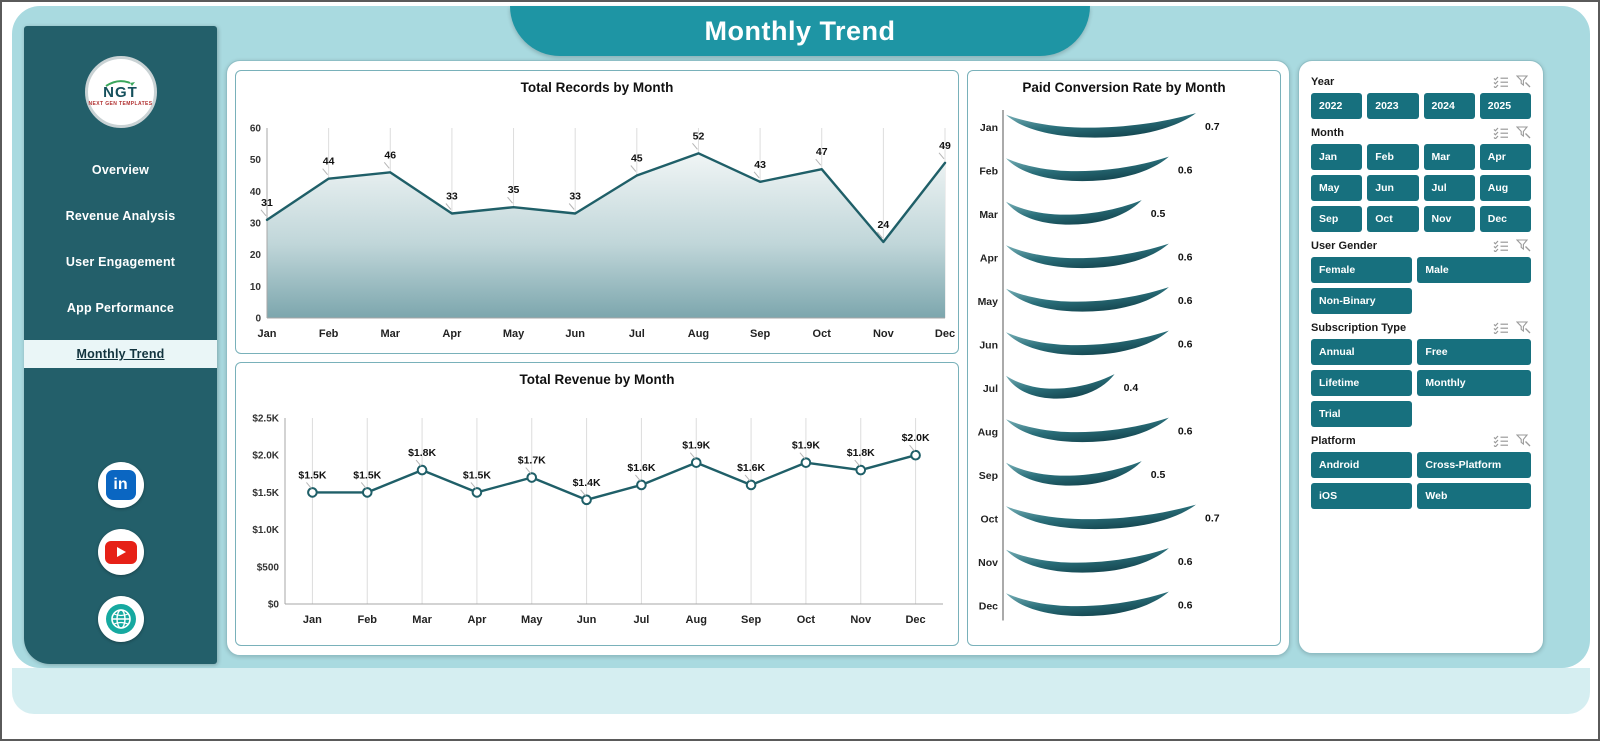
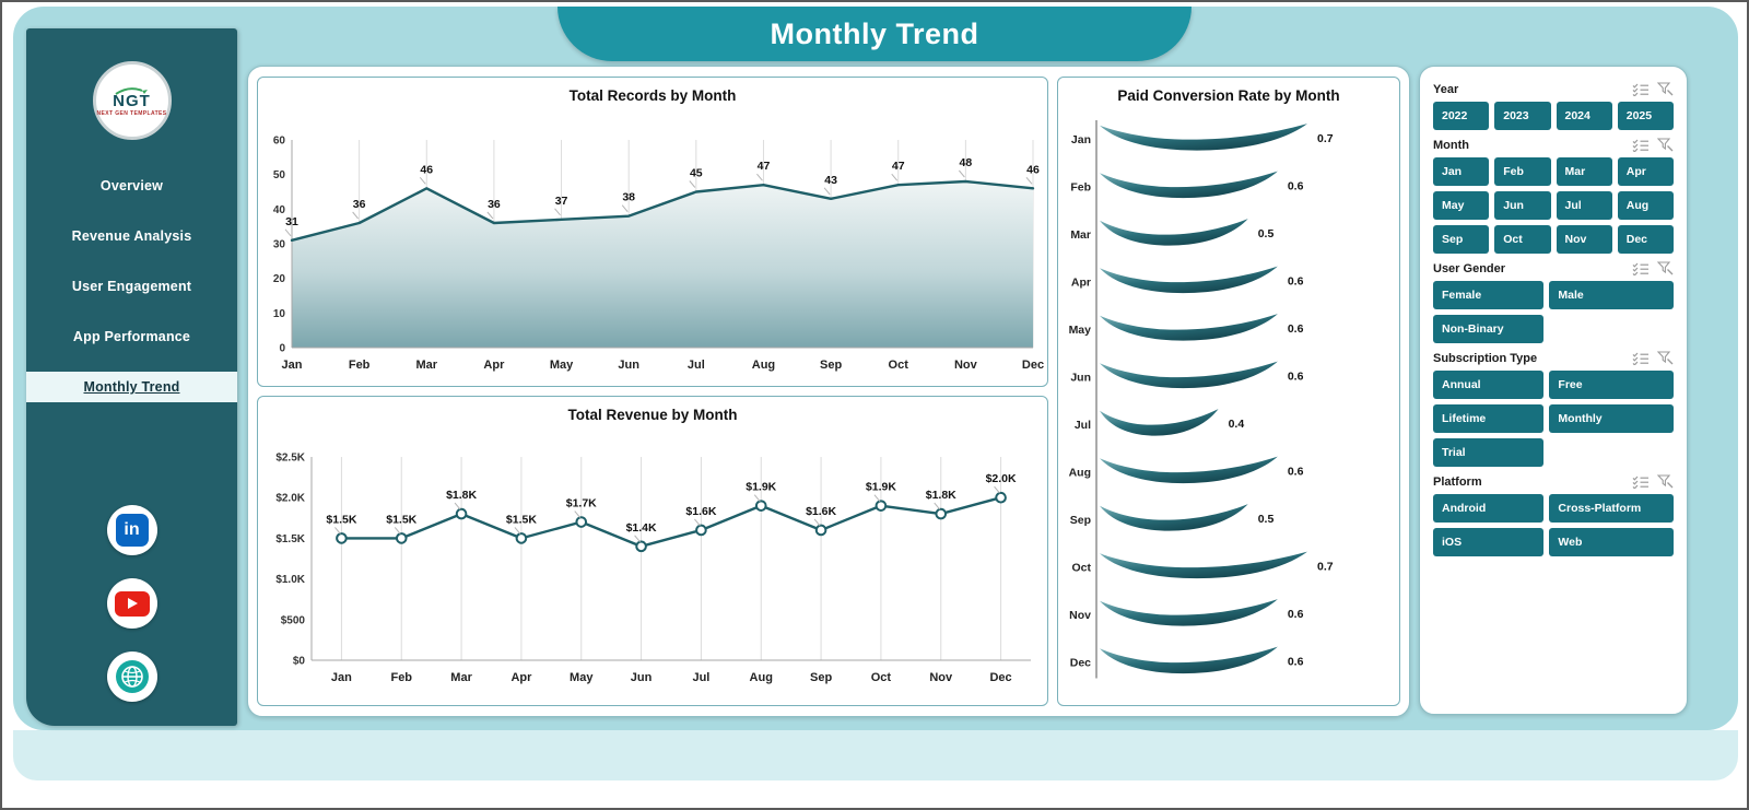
Total Records by Month/Feb: 44 -> 36
Total Records by Month/Apr: 33 -> 36
Total Records by Month/May: 35 -> 37
Total Records by Month/Jun: 33 -> 38
Total Records by Month/Aug: 52 -> 47
Total Records by Month/Nov: 24 -> 48
Total Records by Month/Dec: 49 -> 46
